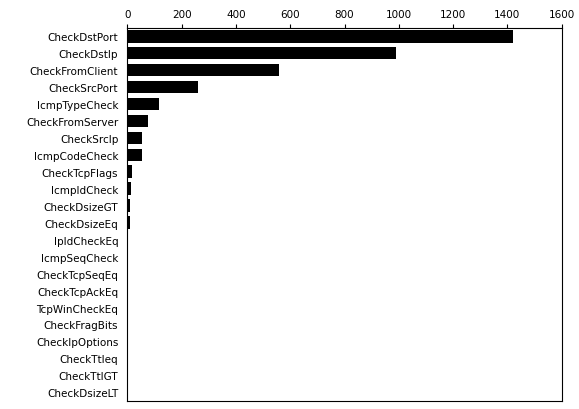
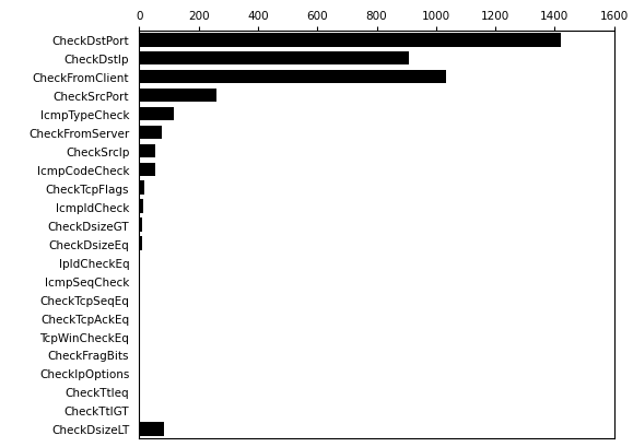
CheckDstIp: 990 -> 910
CheckFromClient: 560 -> 1035
CheckDsizeLT: 1 -> 85
